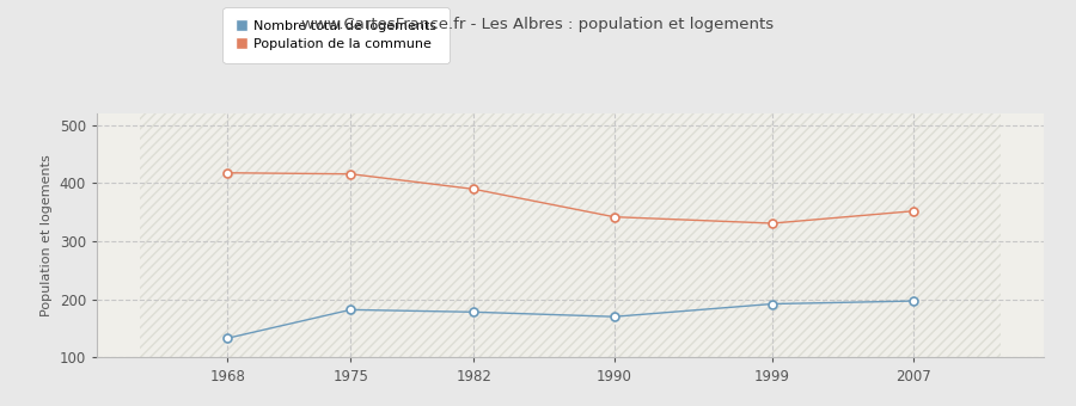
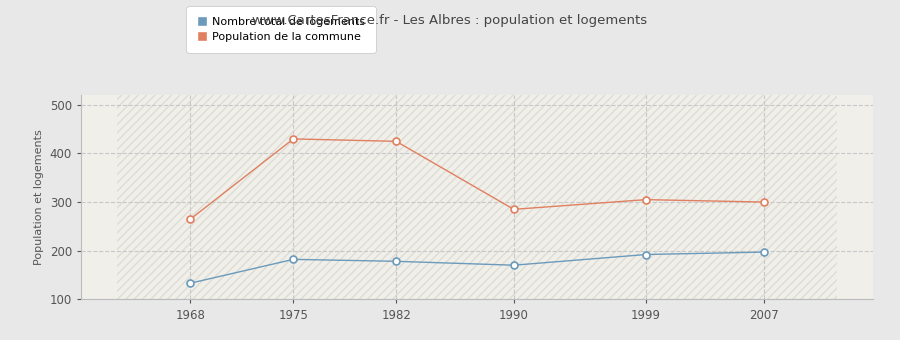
Population de la commune/1968: 418 -> 265
Population de la commune/1975: 416 -> 430
Population de la commune/1982: 390 -> 425
Population de la commune/1990: 342 -> 285
Population de la commune/1999: 331 -> 305
Population de la commune/2007: 352 -> 300
